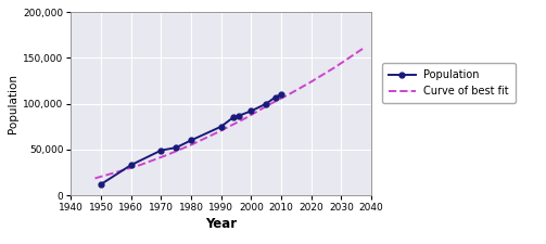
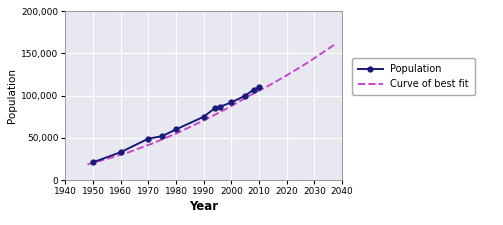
Population/1950: 12,000 -> 21,000
